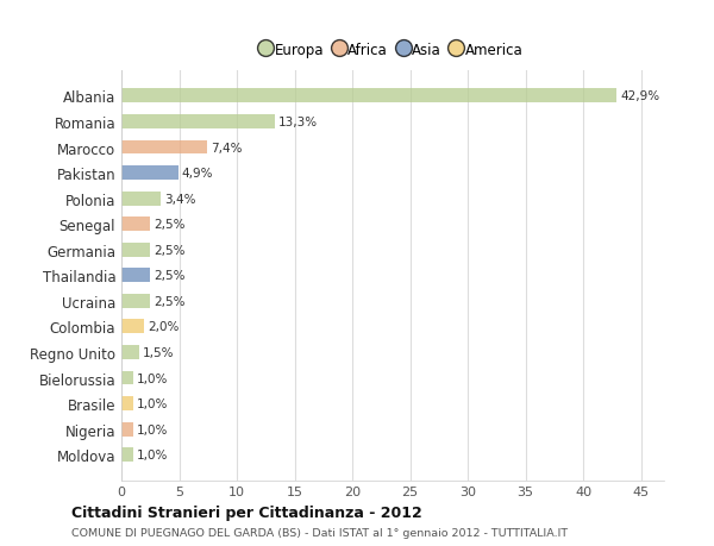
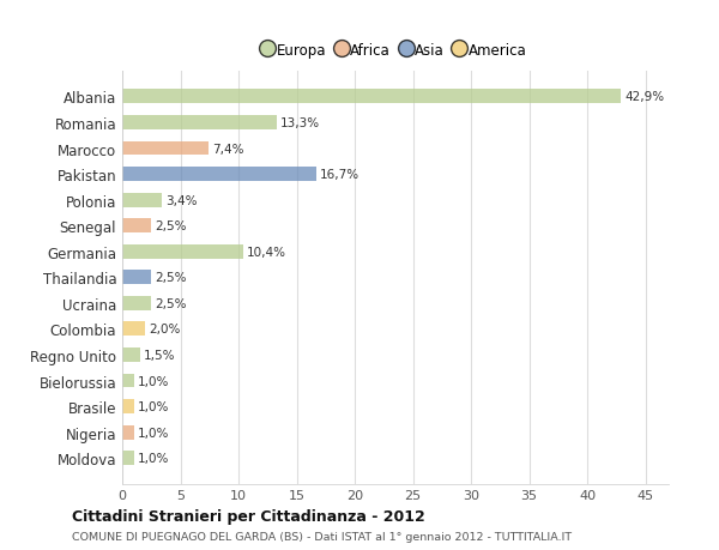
Pakistan: 4,9% -> 16,7%
Germania: 2,5% -> 10,4%
